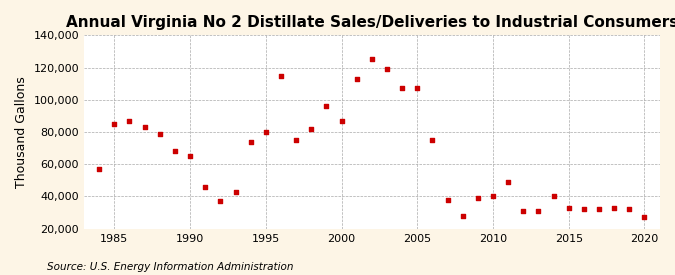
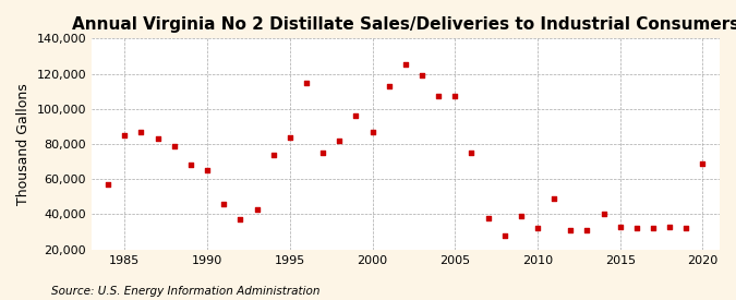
1995: 80,000 -> 84,000
2010: 40,000 -> 32,000
2020: 27,000 -> 69,000
